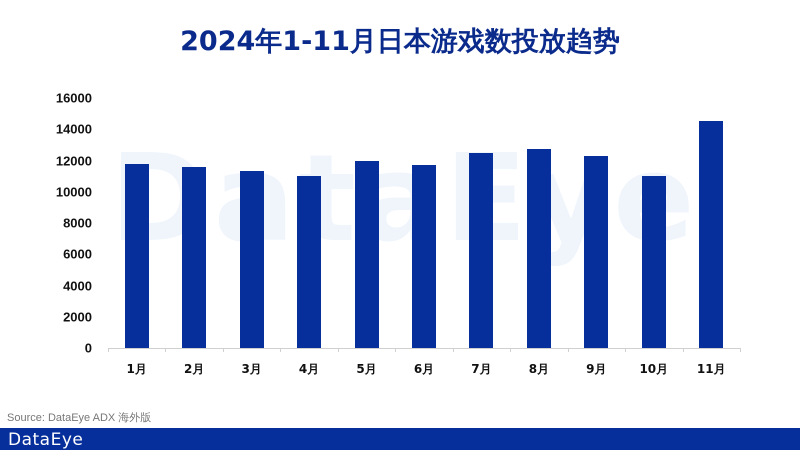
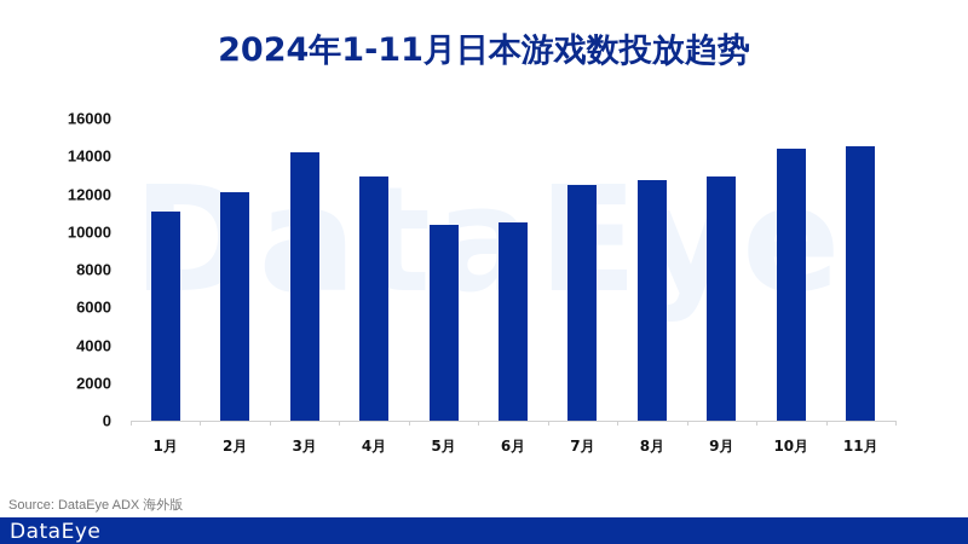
1月: 11800 -> 11100
2月: 11600 -> 12100
3月: 11300 -> 14200
4月: 11000 -> 12900
5月: 12000 -> 10400
6月: 11700 -> 10500
9月: 12300 -> 12900
10月: 11000 -> 14400
